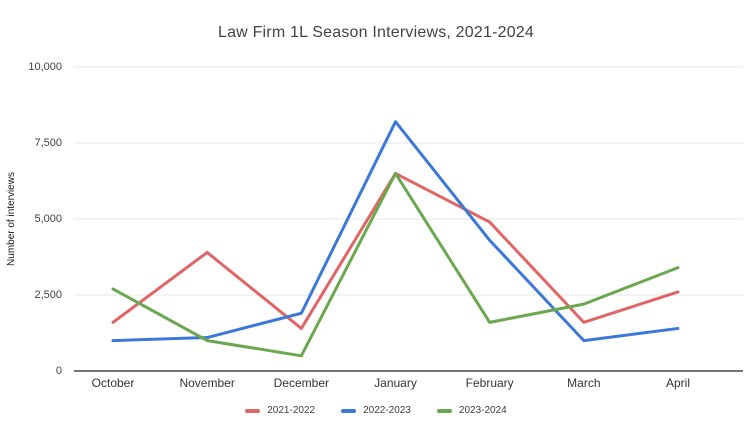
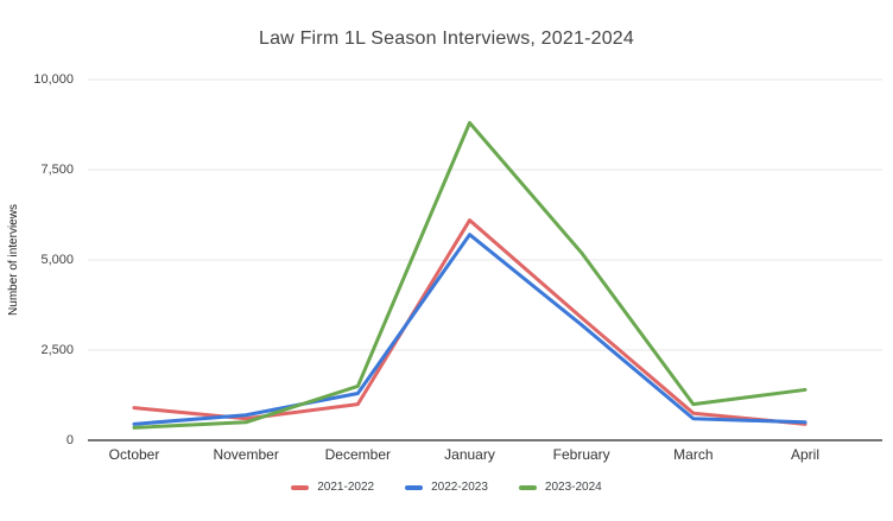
2021-2022/October: 1600 -> 900
2022-2023/October: 1000 -> 400
2023-2024/October: 2700 -> 400
2021-2022/November: 3900 -> 600
2022-2023/November: 1100 -> 700
2023-2024/November: 1000 -> 500
2021-2022/December: 1400 -> 1000
2022-2023/December: 1900 -> 1300
2023-2024/December: 500 -> 1500
2021-2022/January: 6500 -> 6100
2022-2023/January: 8200 -> 5700
2023-2024/January: 6500 -> 8800
2021-2022/February: 4900 -> 3400
2022-2023/February: 4300 -> 3200
2023-2024/February: 1600 -> 5200
2021-2022/March: 1600 -> 800
2022-2023/March: 1000 -> 600
2023-2024/March: 2200 -> 1000
2021-2022/April: 2600 -> 400
2022-2023/April: 1400 -> 500
2023-2024/April: 3400 -> 1400
